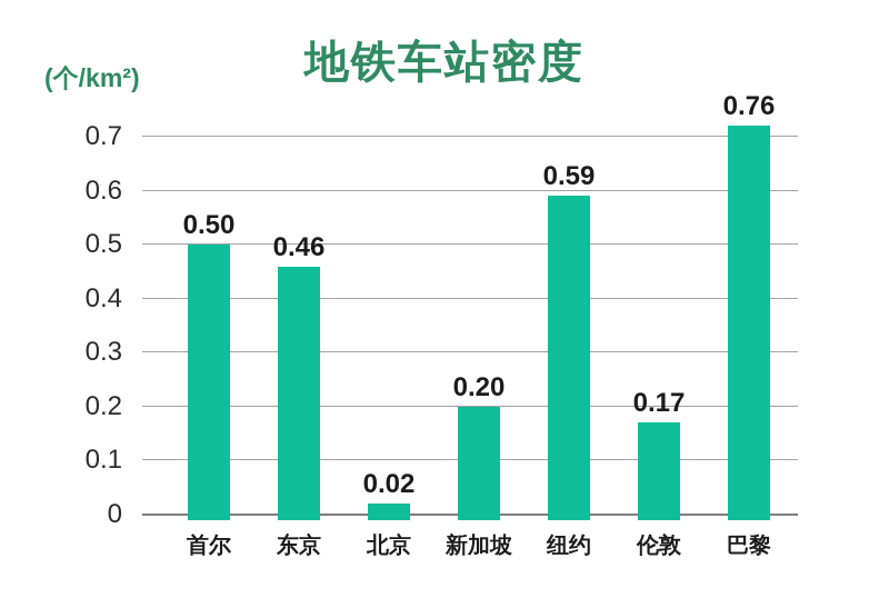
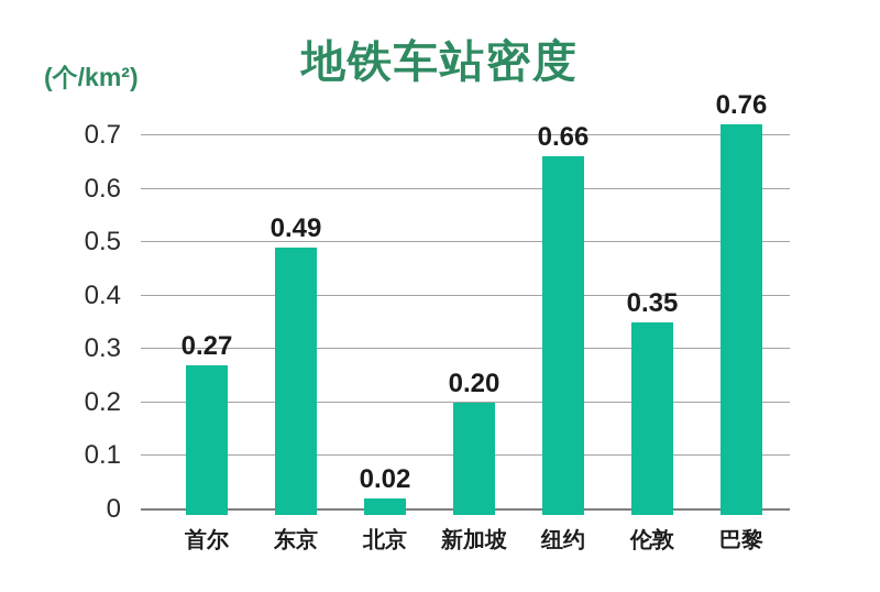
首尔: 0.50 -> 0.27
东京: 0.46 -> 0.49
纽约: 0.59 -> 0.66
伦敦: 0.17 -> 0.35
